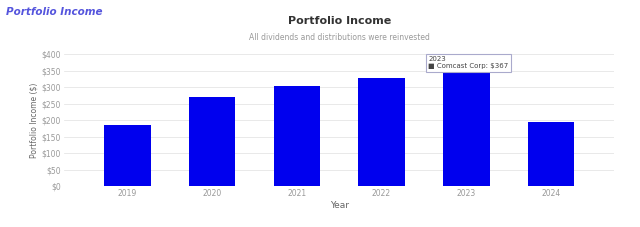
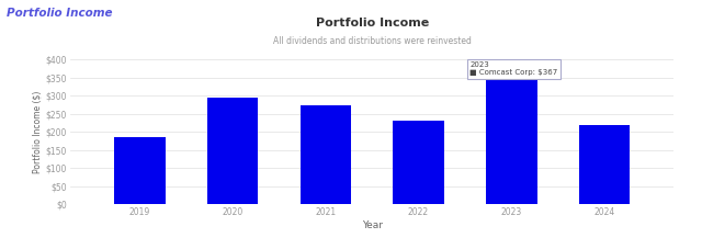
2020: $270 -> $295
2021: $305 -> $275
2022: $330 -> $230
2024: $195 -> $220
